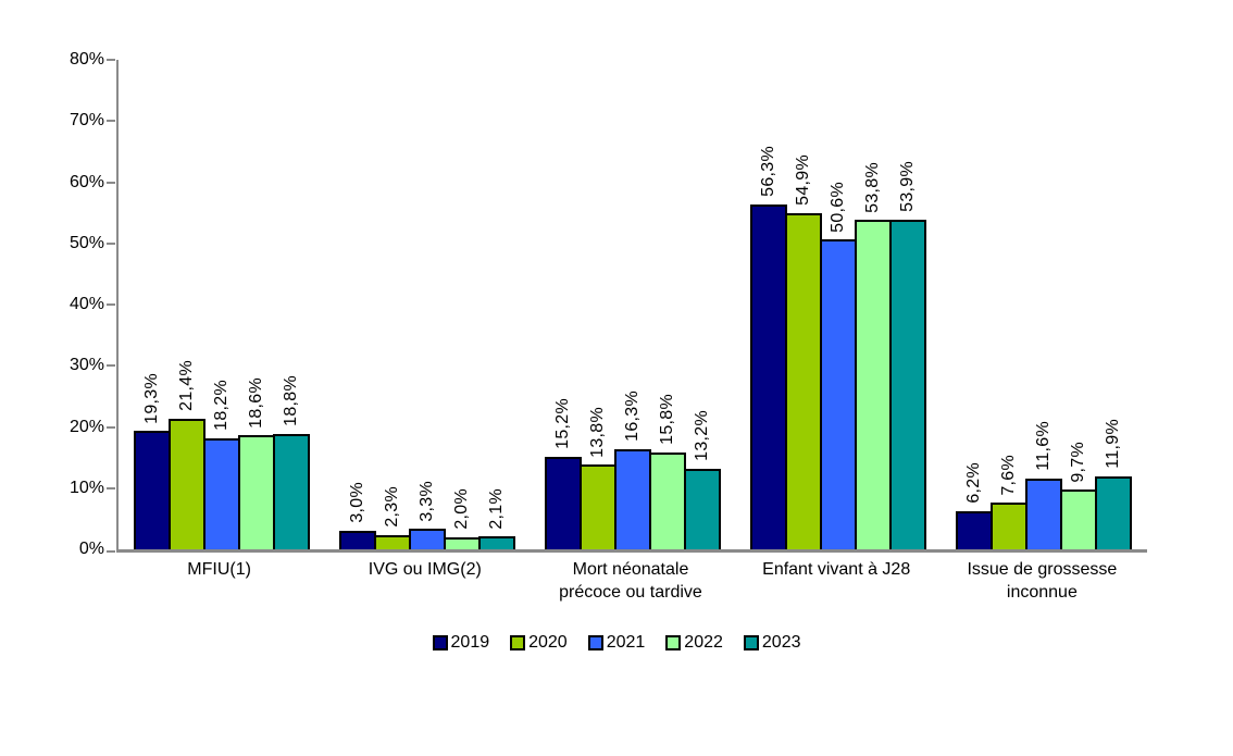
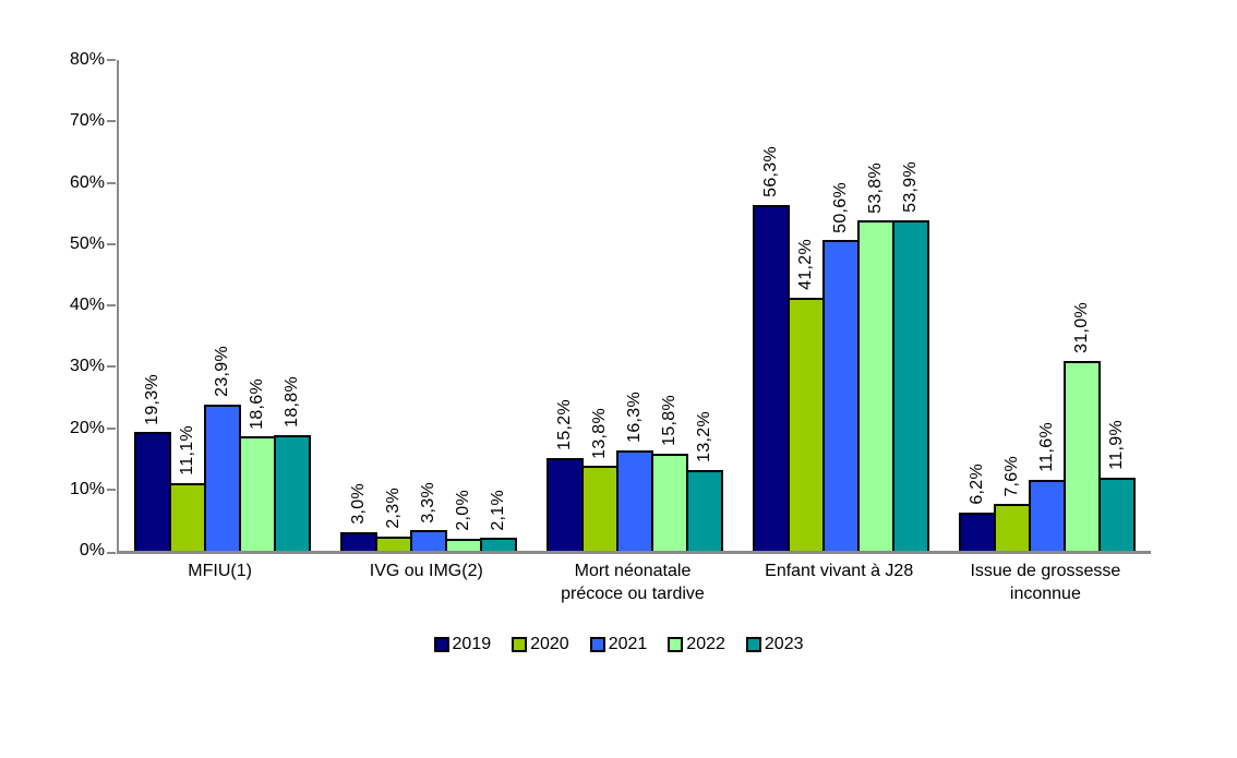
2020/MFIU(1): 21,4% -> 11,1%
2021/MFIU(1): 18,2% -> 23,9%
2020/Enfant vivant à J28: 54,9% -> 41,2%
2022/Issue de grossesse inconnue: 9,7% -> 31,0%
